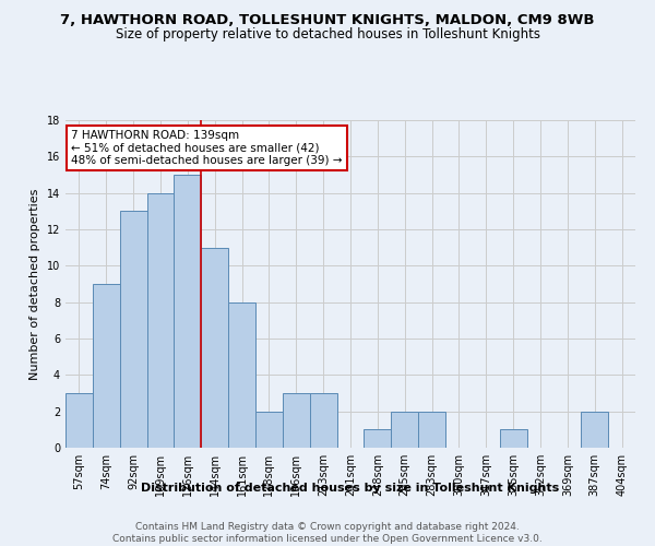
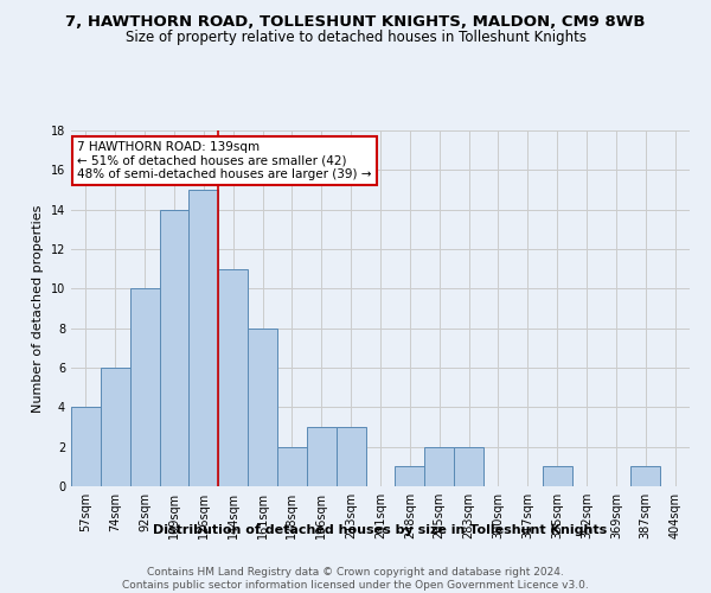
57sqm: 3 -> 4
74sqm: 9 -> 6
92sqm: 13 -> 10
387sqm: 2 -> 1
